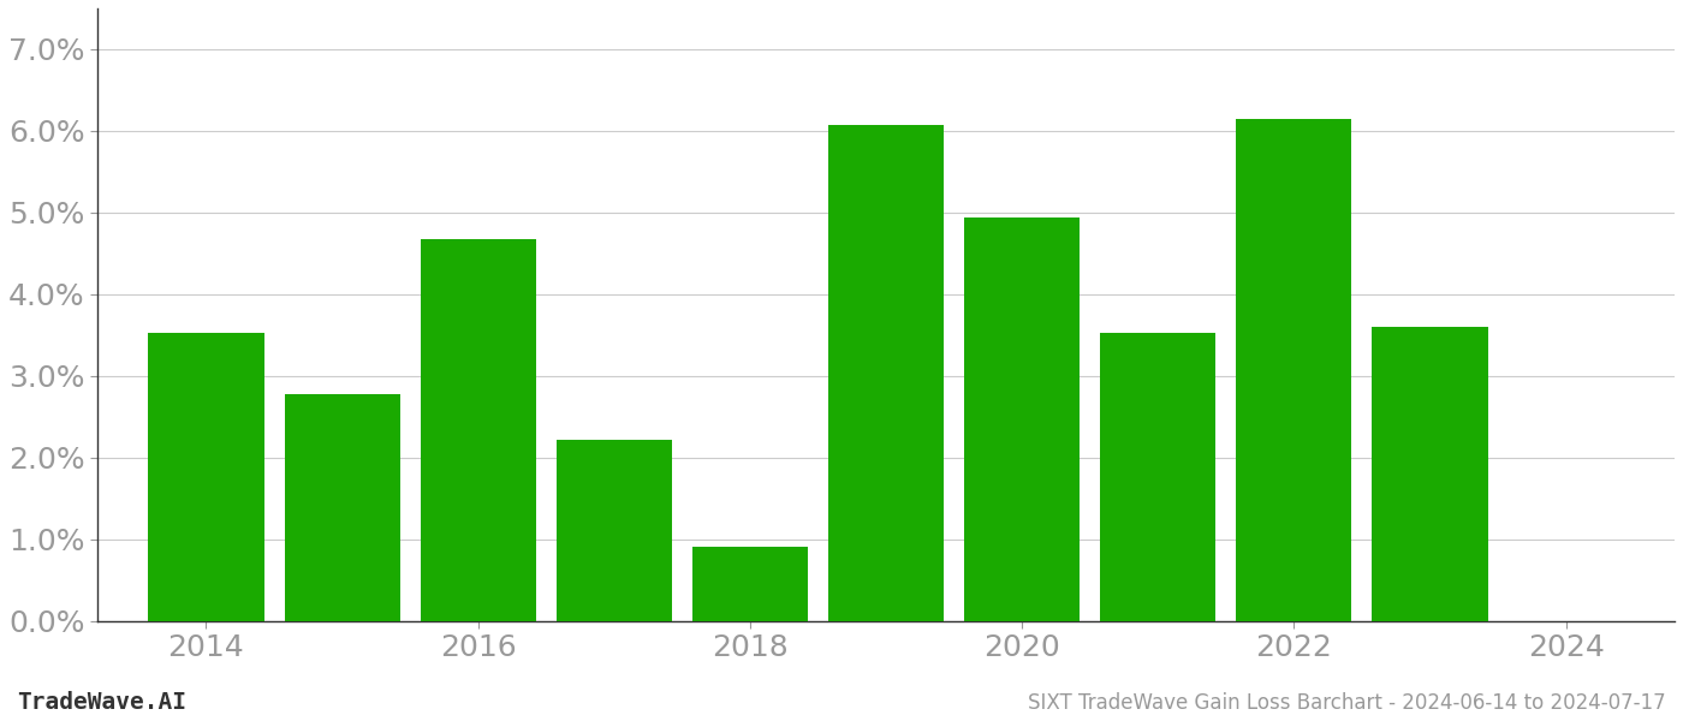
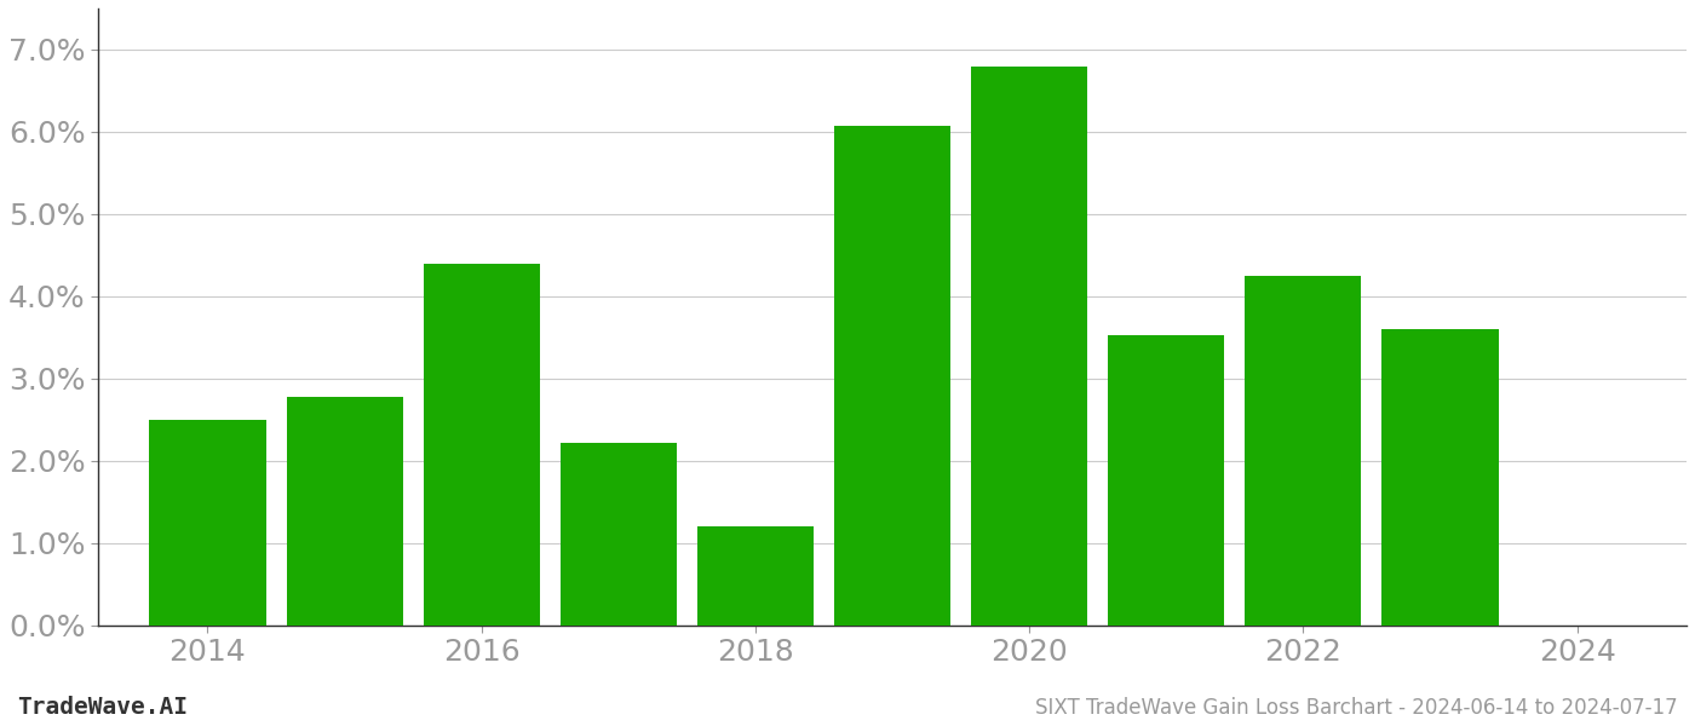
2014: 3.52% -> 2.50%
2016: 4.68% -> 4.40%
2018: 0.90% -> 1.20%
2020: 4.94% -> 6.80%
2022: 6.14% -> 4.25%
